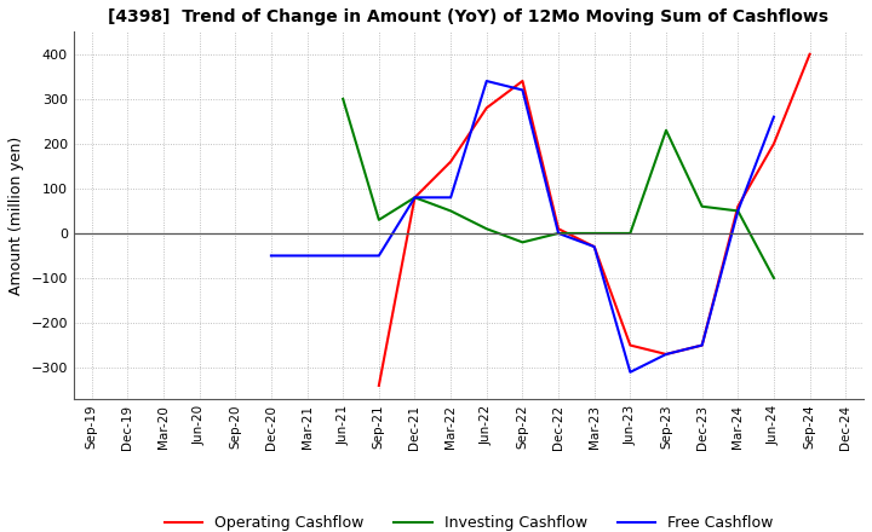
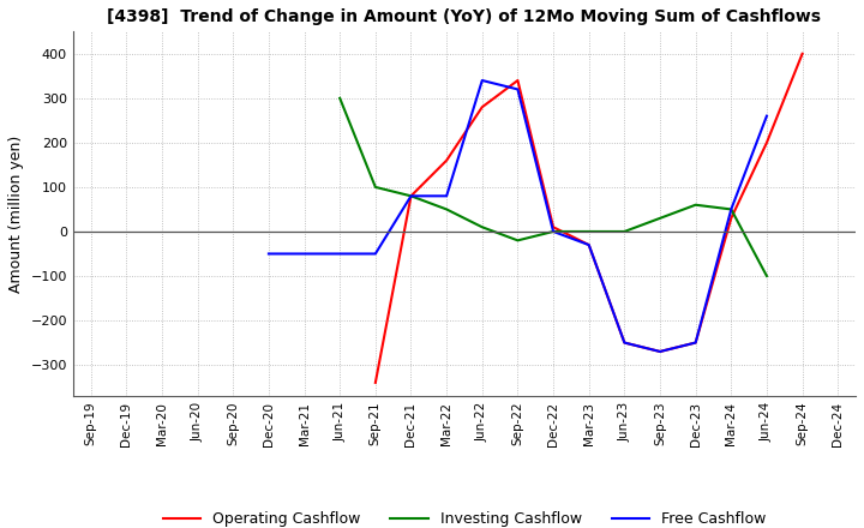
Investing Cashflow/Sep-21: 30 -> 100
Free Cashflow/Jun-23: -310 -> -250
Investing Cashflow/Sep-23: 230 -> 30
Operating Cashflow/Mar-24: 60 -> 30
